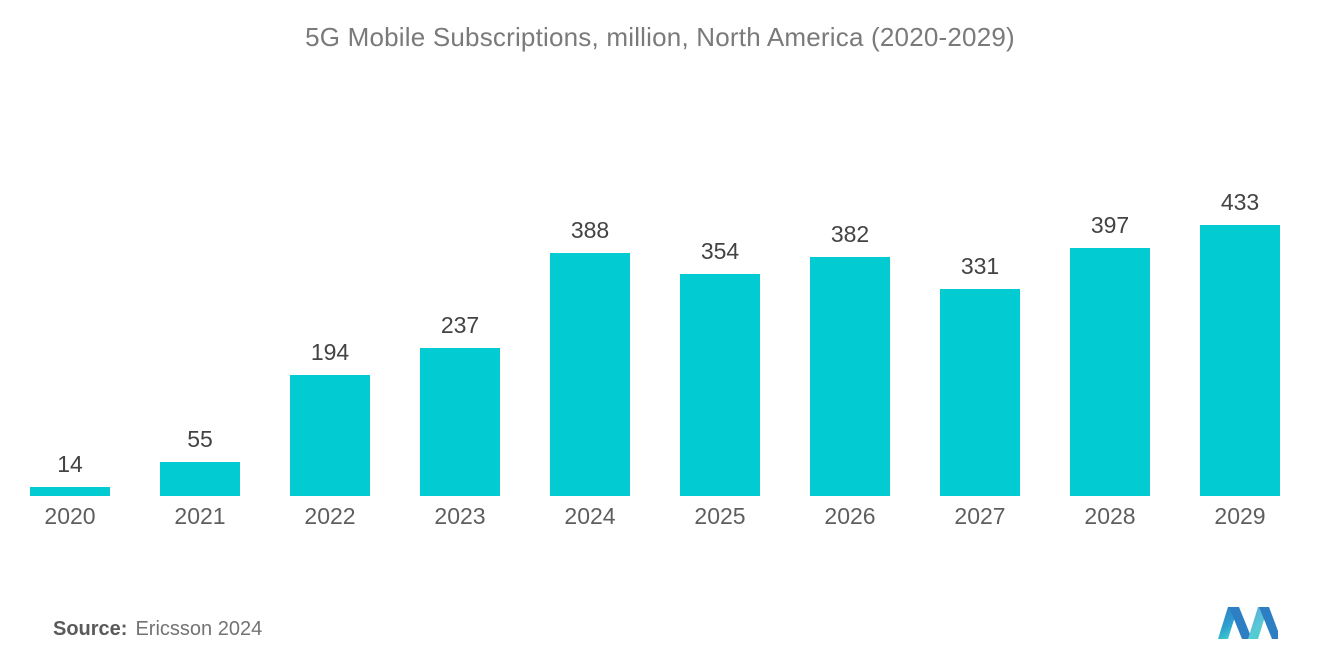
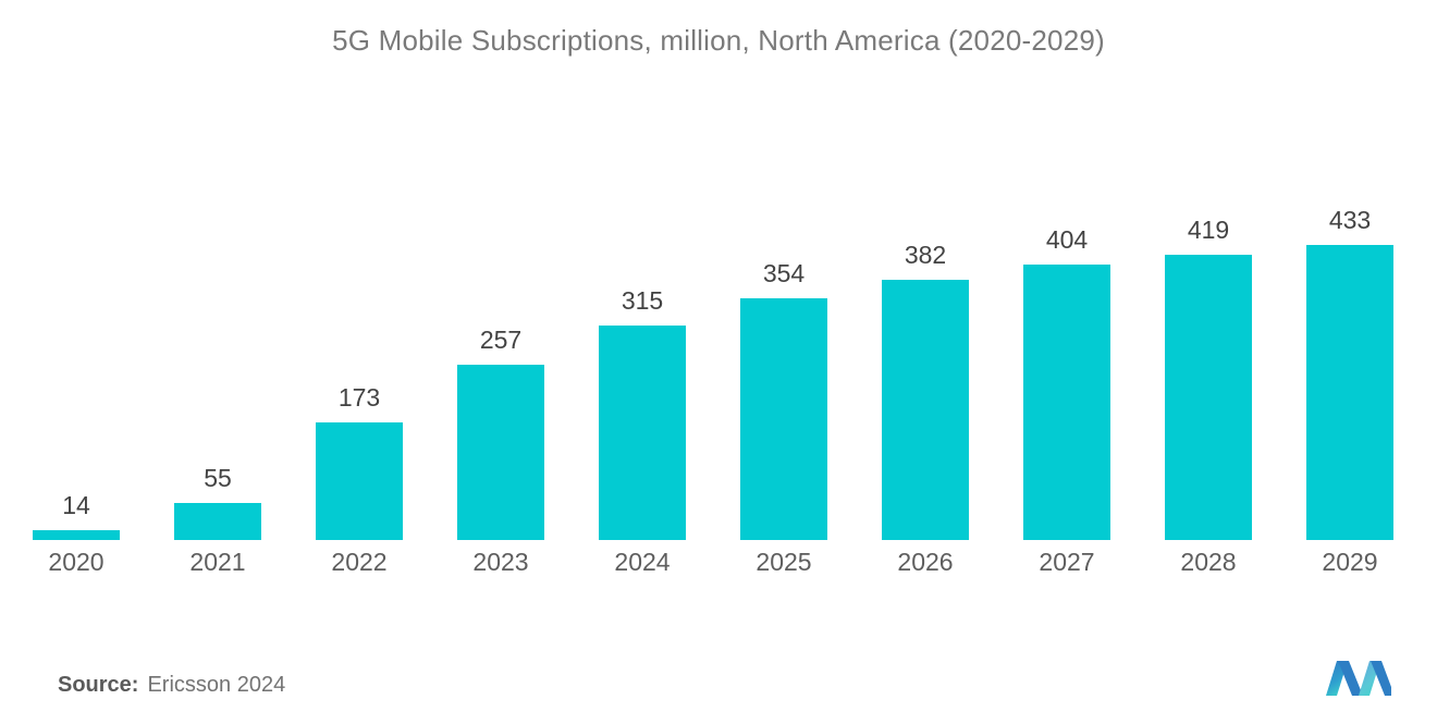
2022: 194 -> 173
2023: 237 -> 257
2024: 388 -> 315
2027: 331 -> 404
2028: 397 -> 419
